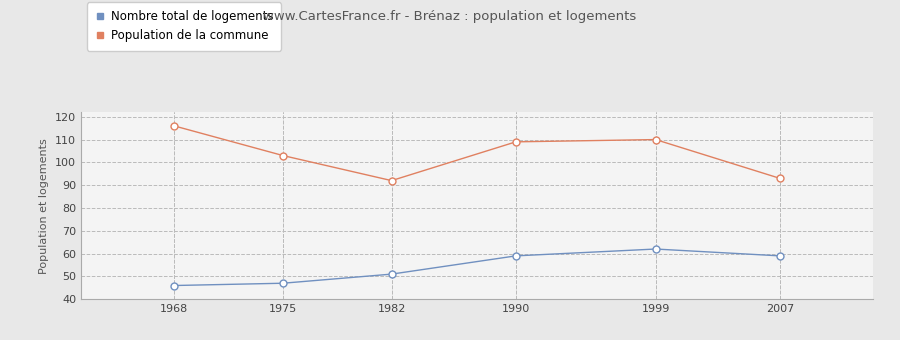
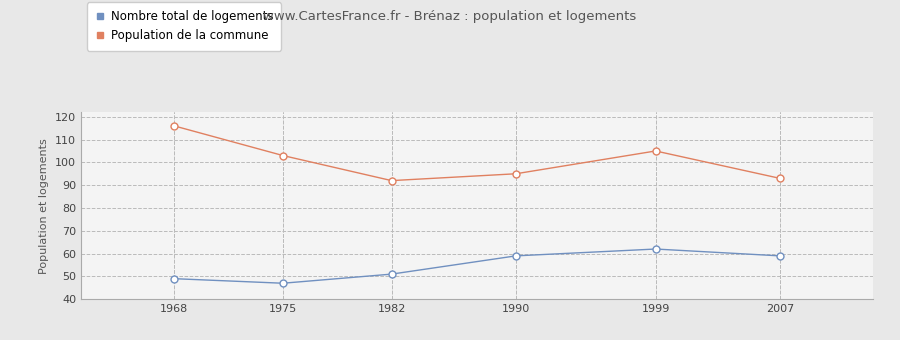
Nombre total de logements/1968: 46 -> 49
Population de la commune/1990: 109 -> 95
Population de la commune/1999: 110 -> 105
